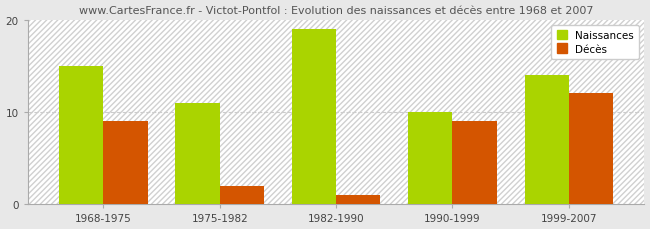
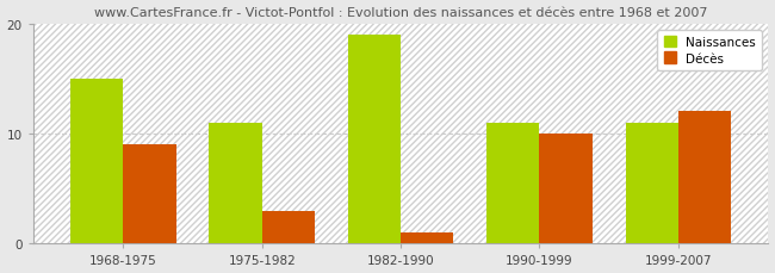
Décès/1975-1982: 2 -> 3
Naissances/1990-1999: 10 -> 11
Décès/1990-1999: 9 -> 10
Naissances/1999-2007: 14 -> 11
